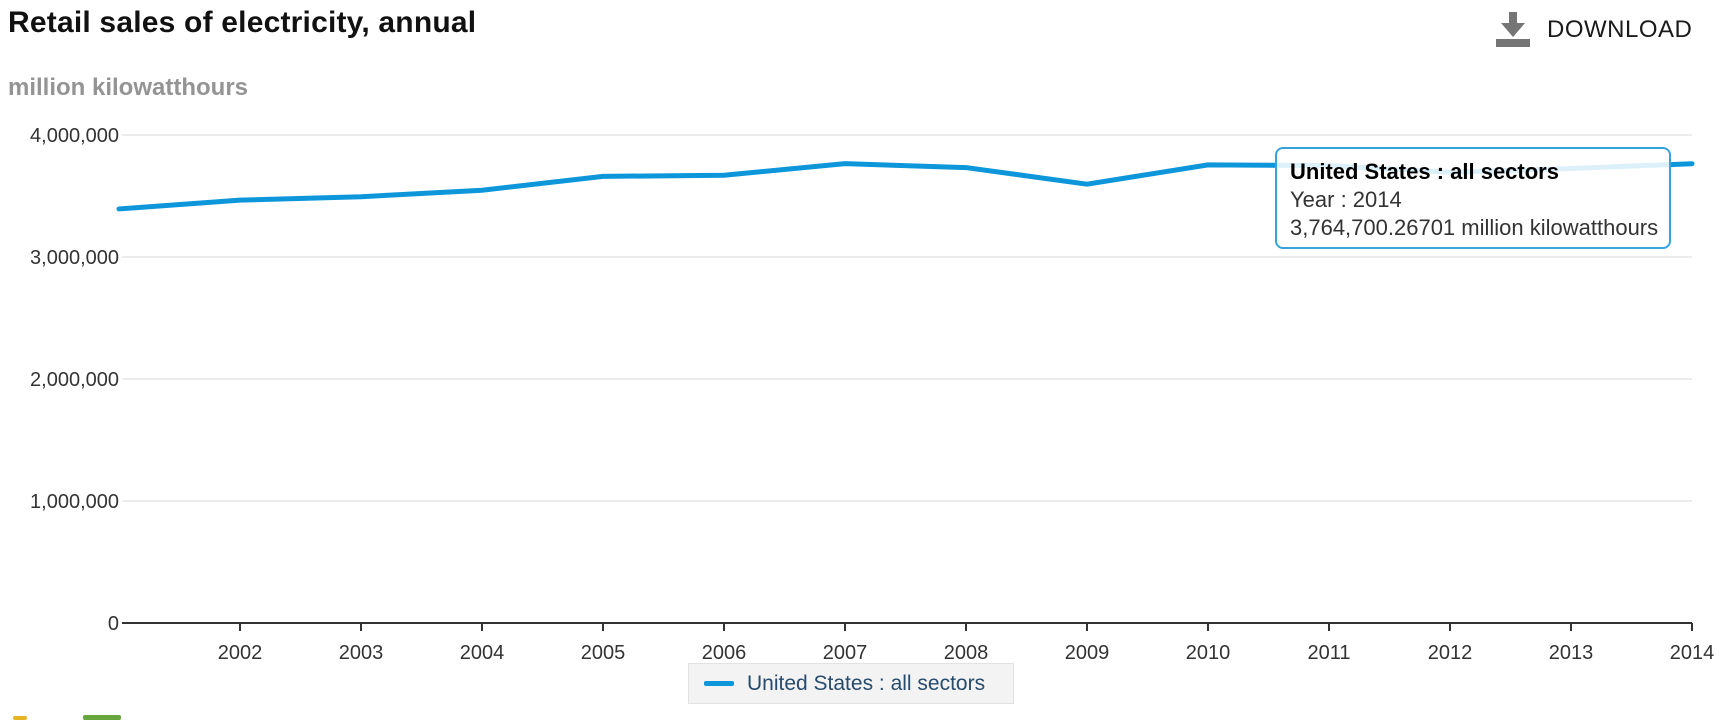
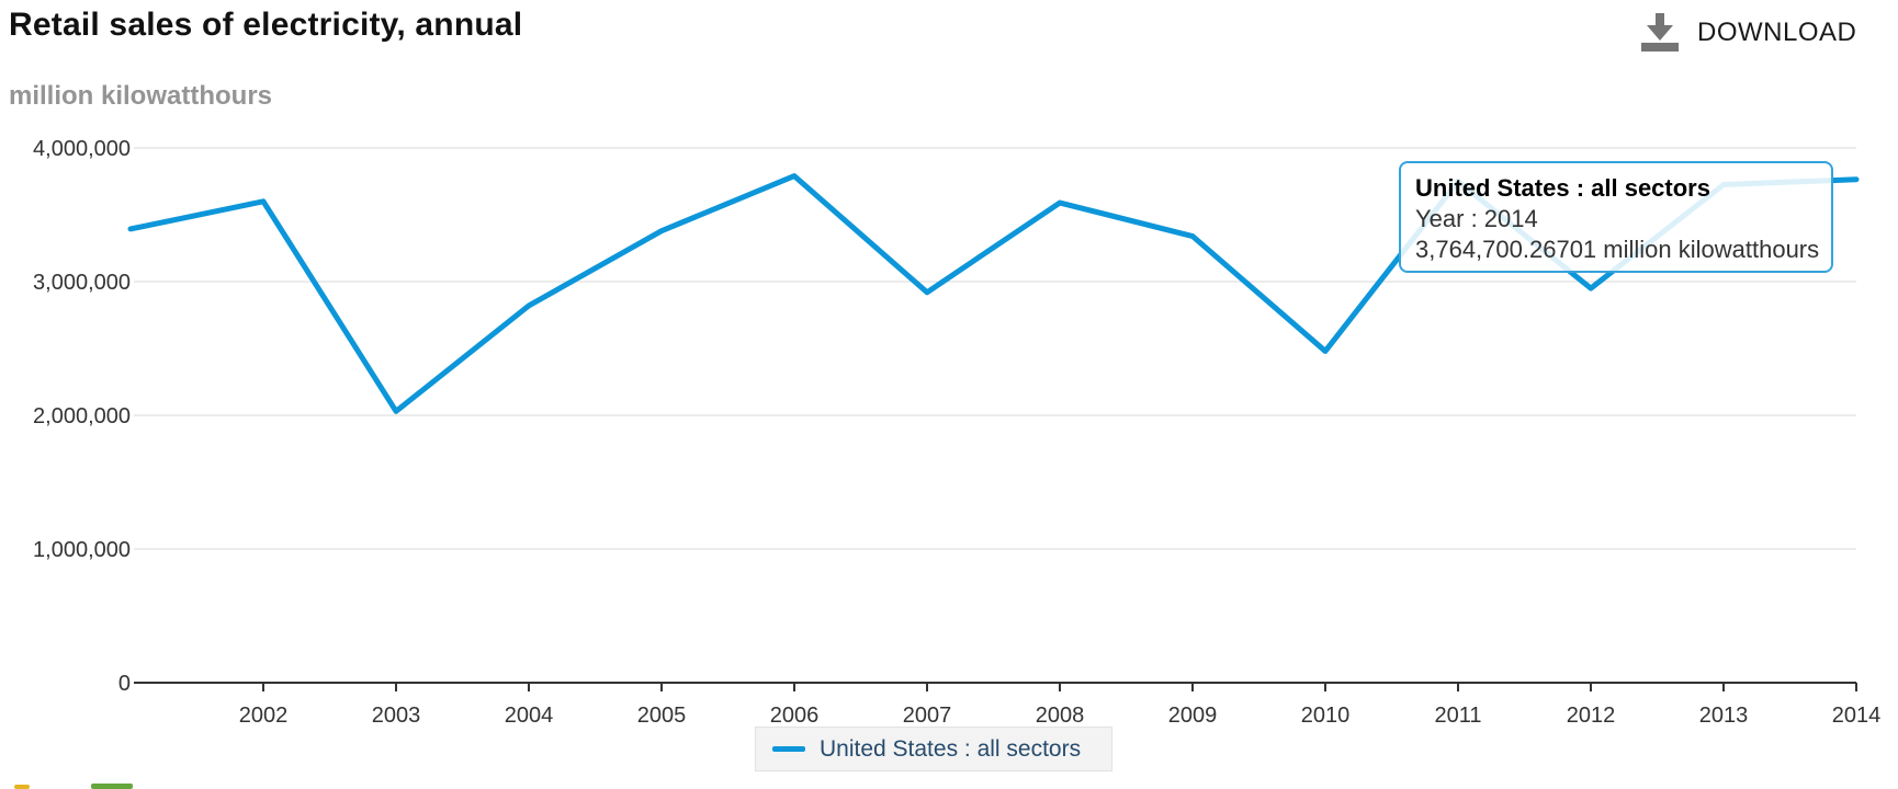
2002: 3470000 -> 3600000
2003: 3490000 -> 2030000
2004: 3550000 -> 2820000
2005: 3660000 -> 3380000
2006: 3670000 -> 3790000
2007: 3760000 -> 2920000
2008: 3730000 -> 3590000
2009: 3600000 -> 3340000
2010: 3760000 -> 2480000
2012: 3700000 -> 2950000
